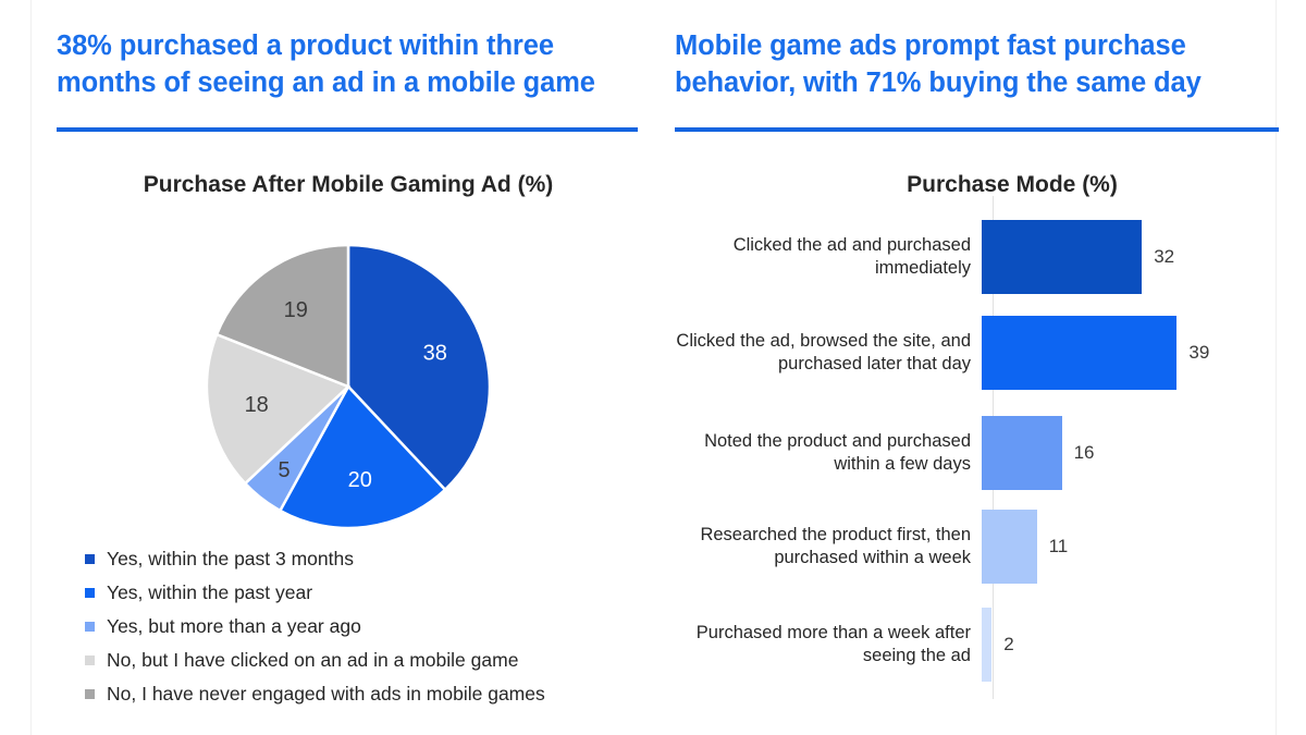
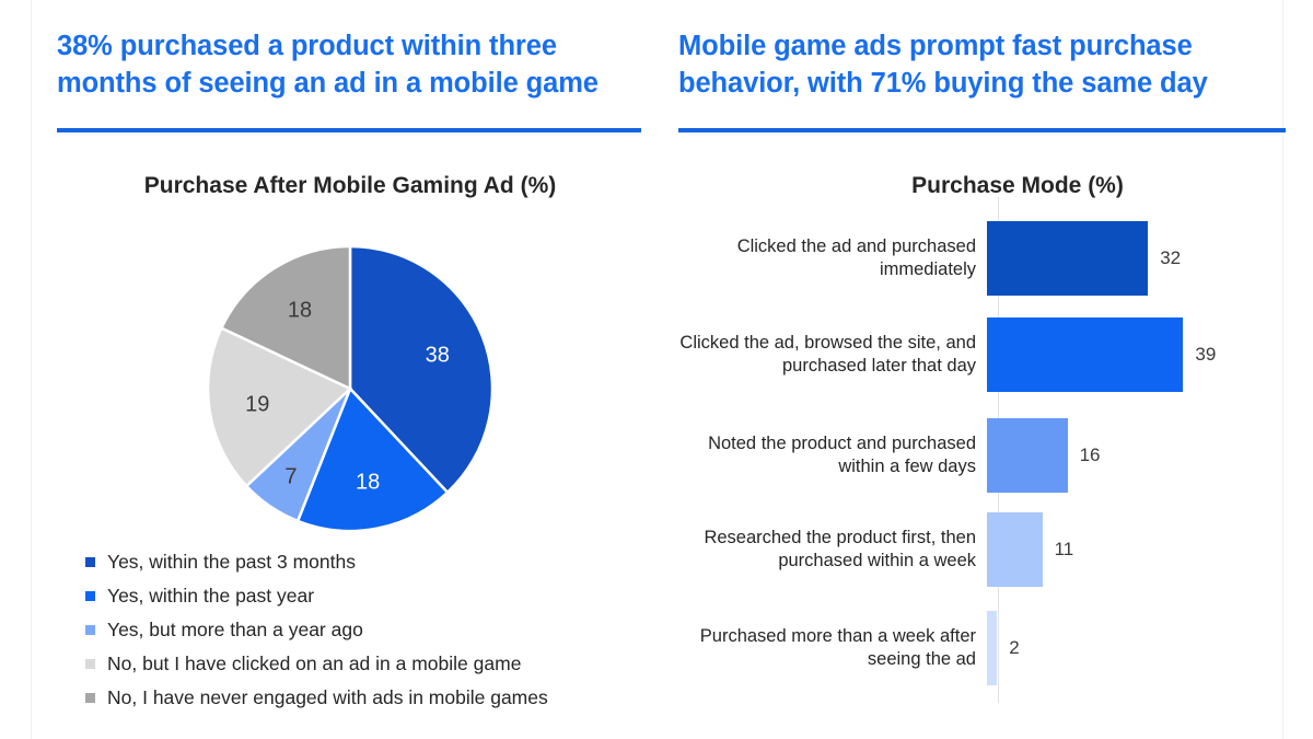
Purchase After Mobile Gaming Ad (%)/Yes, within the past year: 20 -> 18
Purchase After Mobile Gaming Ad (%)/Yes, but more than a year ago: 5 -> 7
Purchase After Mobile Gaming Ad (%)/No, but I have clicked on an ad in a mobile game: 18 -> 19
Purchase After Mobile Gaming Ad (%)/No, I have never engaged with ads in mobile games: 19 -> 18
